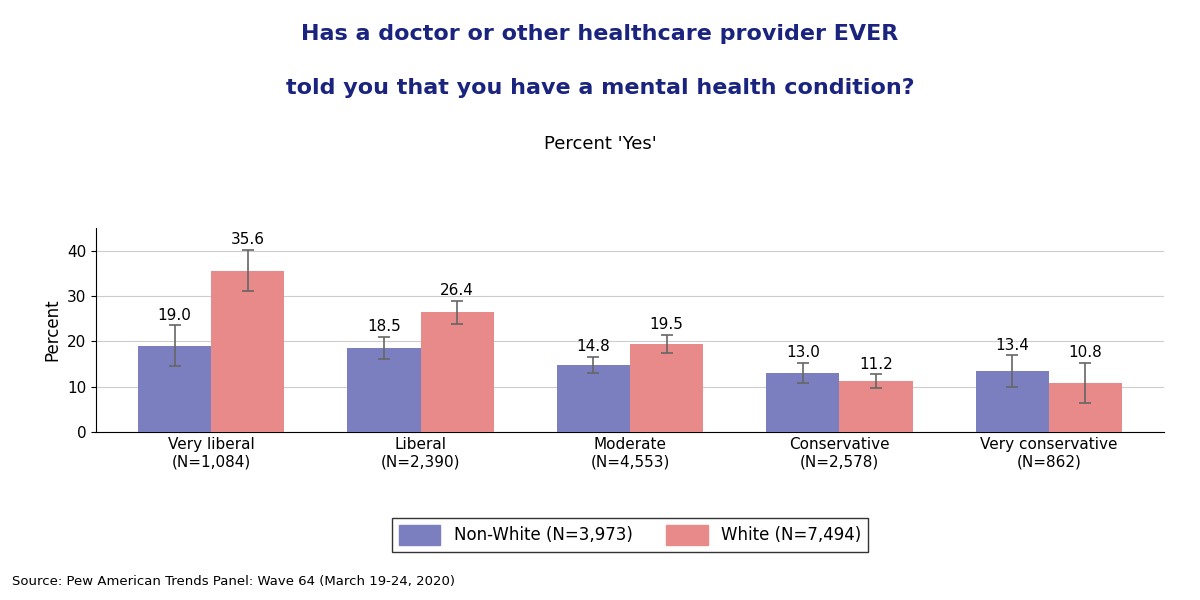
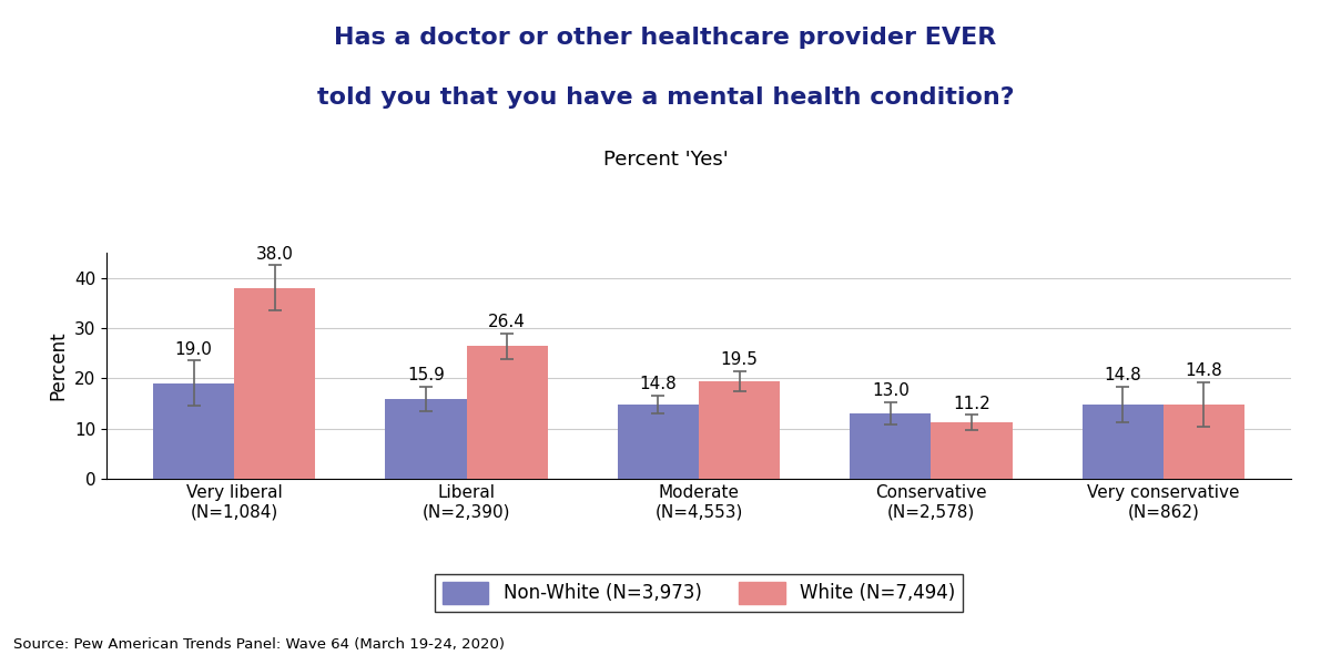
White (N=7,494)/Very liberal (N=1,084): 35.6 -> 38.0
Non-White (N=3,973)/Liberal (N=2,390): 18.5 -> 15.9
Non-White (N=3,973)/Very conservative (N=862): 13.4 -> 14.8
White (N=7,494)/Very conservative (N=862): 10.8 -> 14.8
